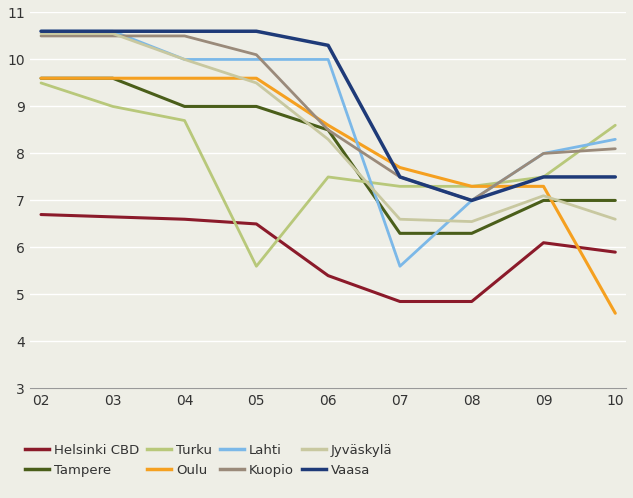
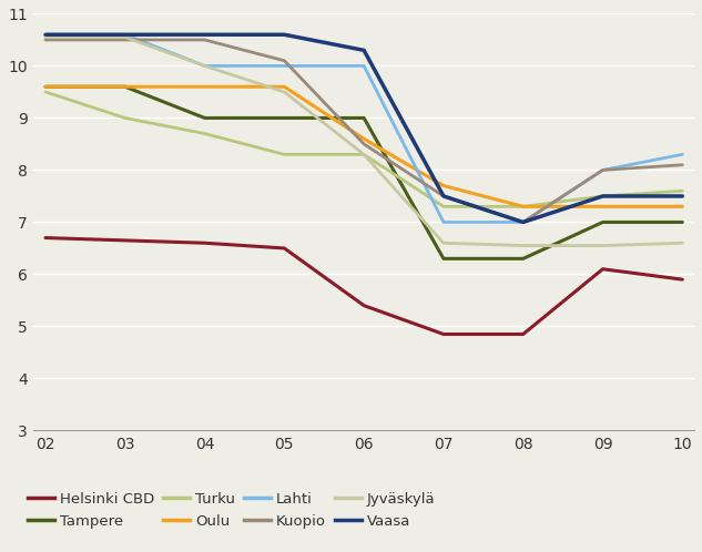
Turku/05: 5.6 -> 8.3
Tampere/06: 8.5 -> 9.0
Turku/06: 7.5 -> 8.3
Lahti/07: 5.6 -> 7.0
Jyväskylä/09: 7.10 -> 6.55
Turku/10: 8.6 -> 7.6
Oulu/10: 4.6 -> 7.3
